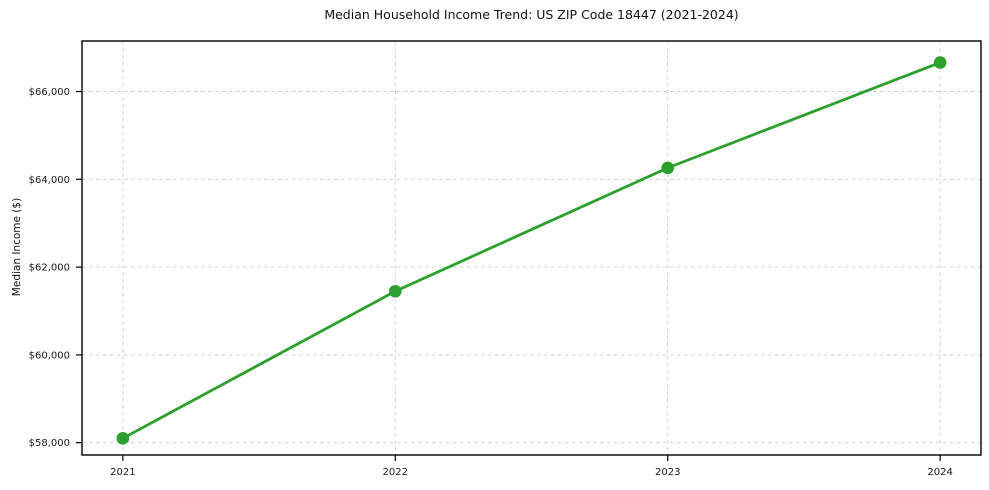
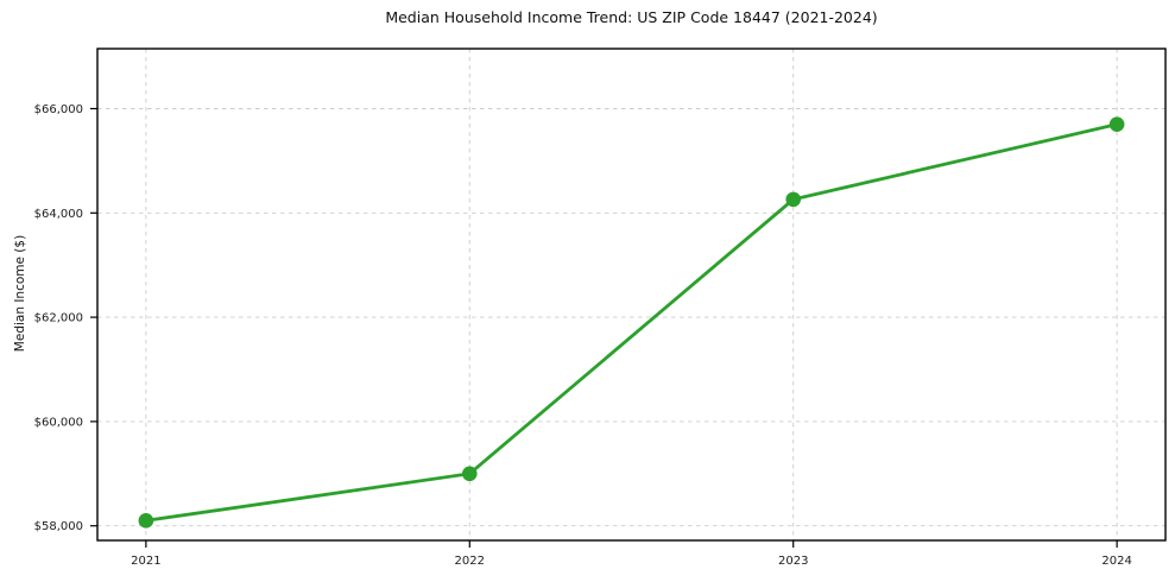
2022: $61400 -> $59000
2024: $66700 -> $65700
